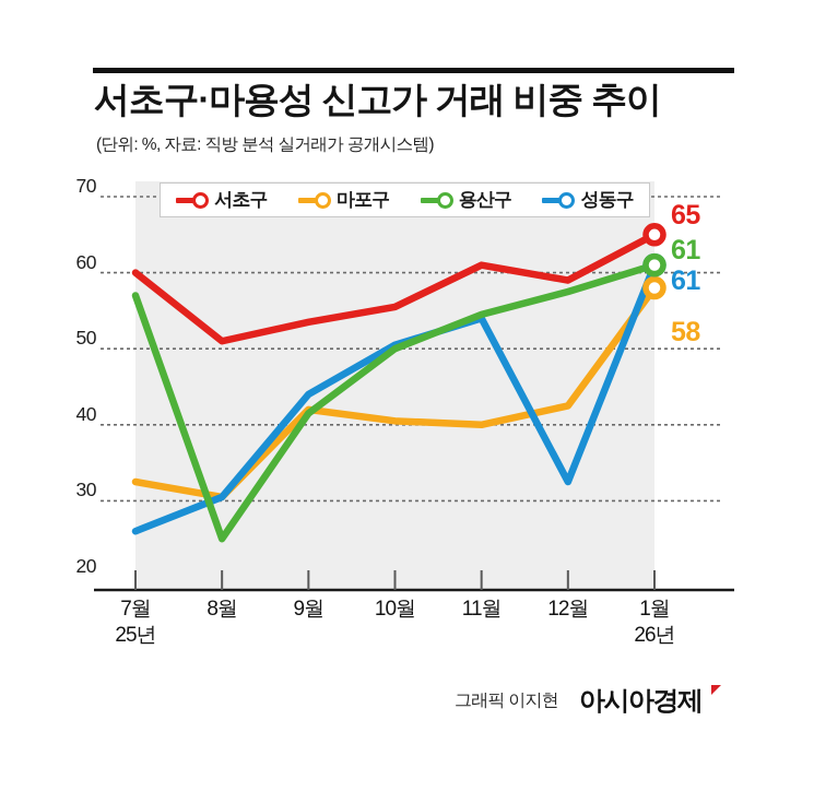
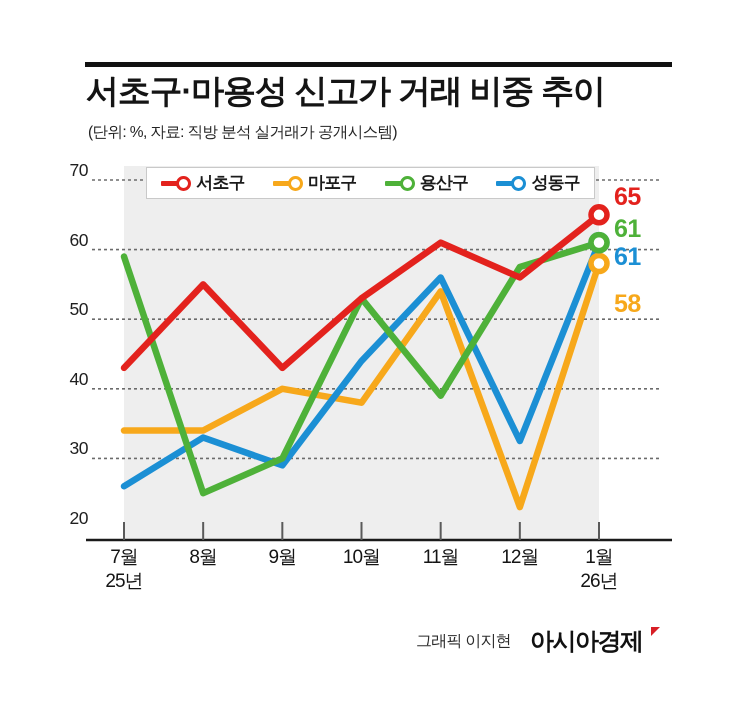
서초구/7월: 60 -> 43
마포구/7월: 32 -> 34
용산구/7월: 57 -> 59
서초구/8월: 51 -> 55
마포구/8월: 30 -> 34
성동구/8월: 30 -> 33
서초구/9월: 54 -> 43
마포구/9월: 42 -> 40
용산구/9월: 42 -> 30
성동구/9월: 44 -> 29
서초구/10월: 56 -> 53
마포구/10월: 40 -> 38
용산구/10월: 50 -> 53
성동구/10월: 50 -> 44
마포구/11월: 40 -> 54
용산구/11월: 54 -> 39
성동구/11월: 54 -> 56
서초구/12월: 59 -> 56
마포구/12월: 42 -> 23
